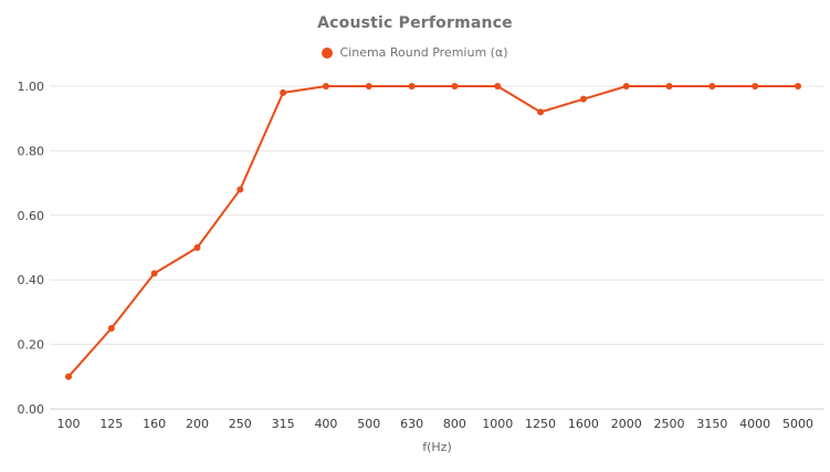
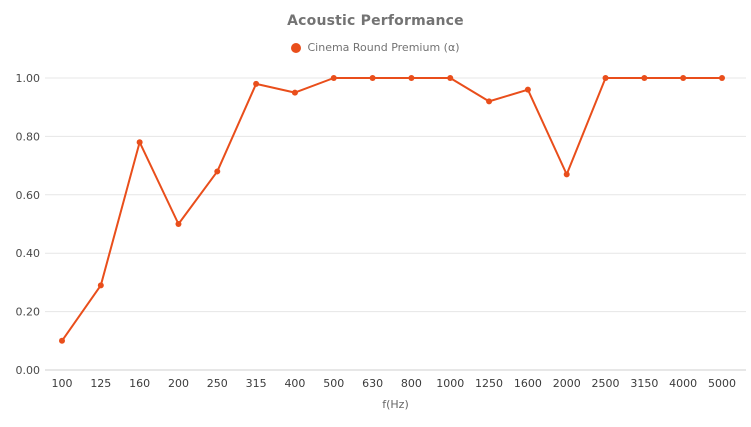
125: 0.25 -> 0.29
160: 0.42 -> 0.78
400: 1.00 -> 0.95
2000: 1.00 -> 0.67
